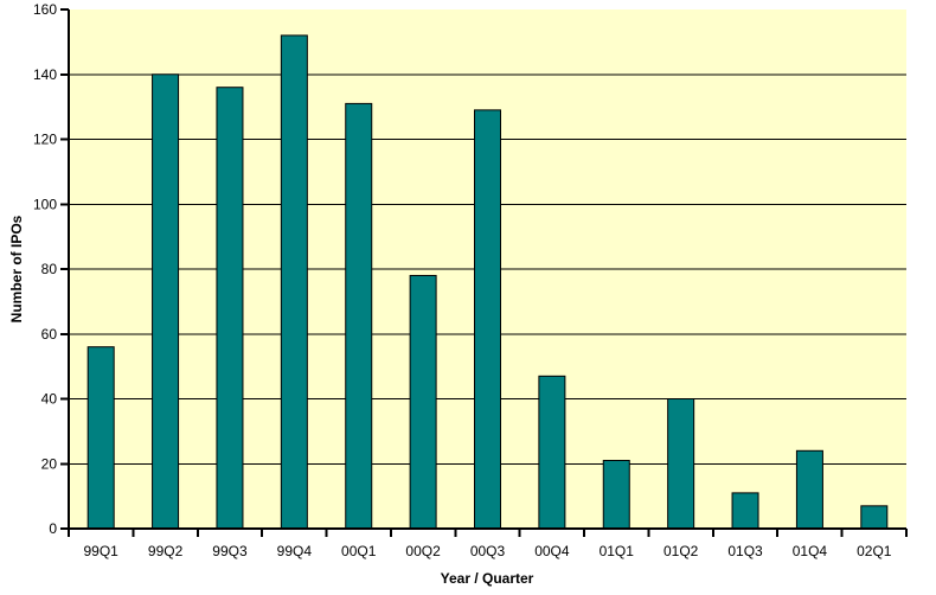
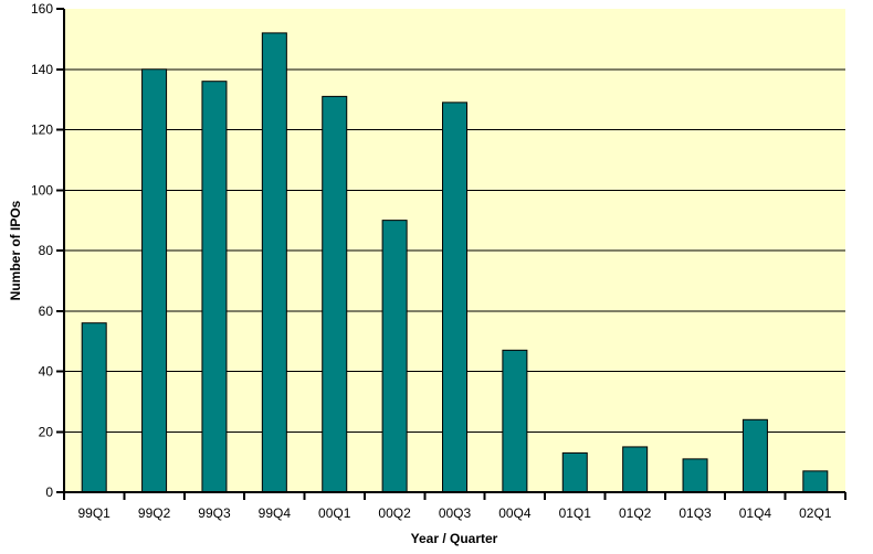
00Q2: 78 -> 90
01Q1: 21 -> 13
01Q2: 40 -> 15
